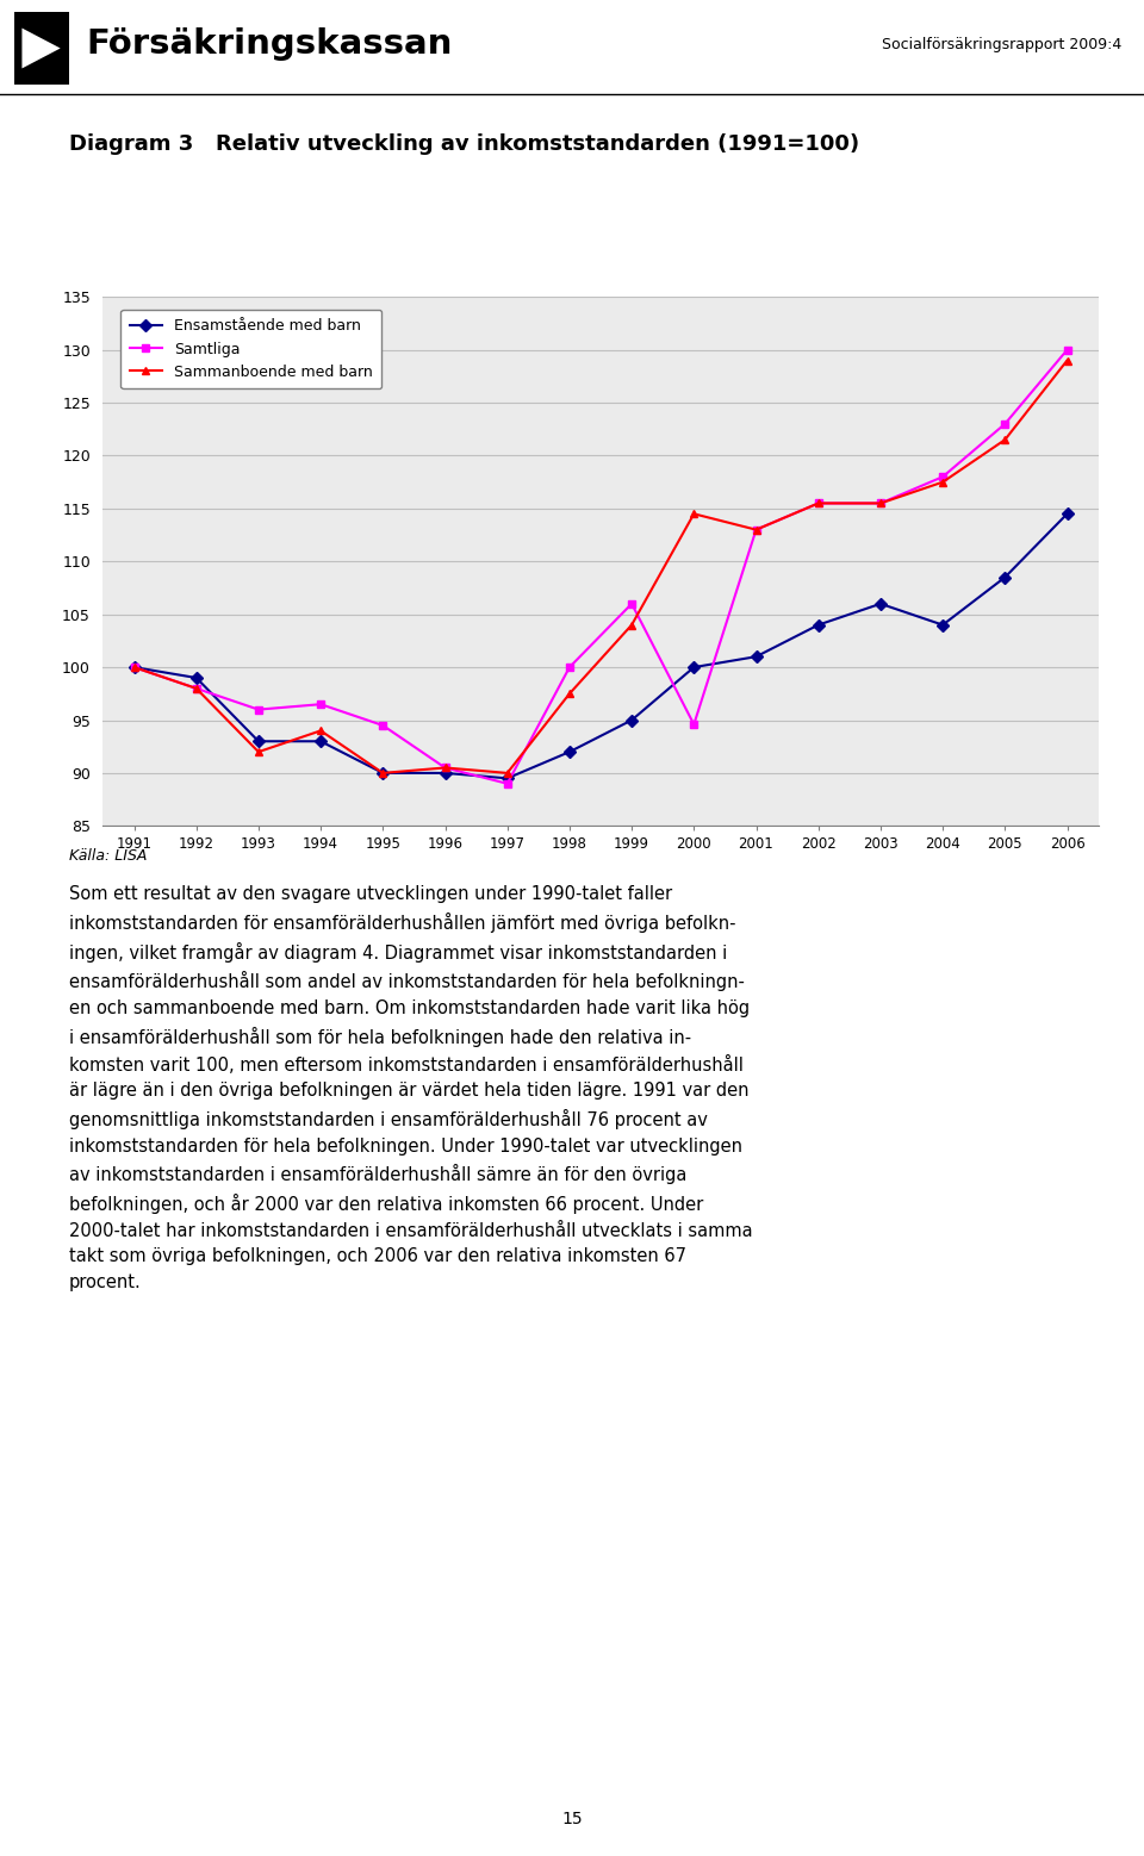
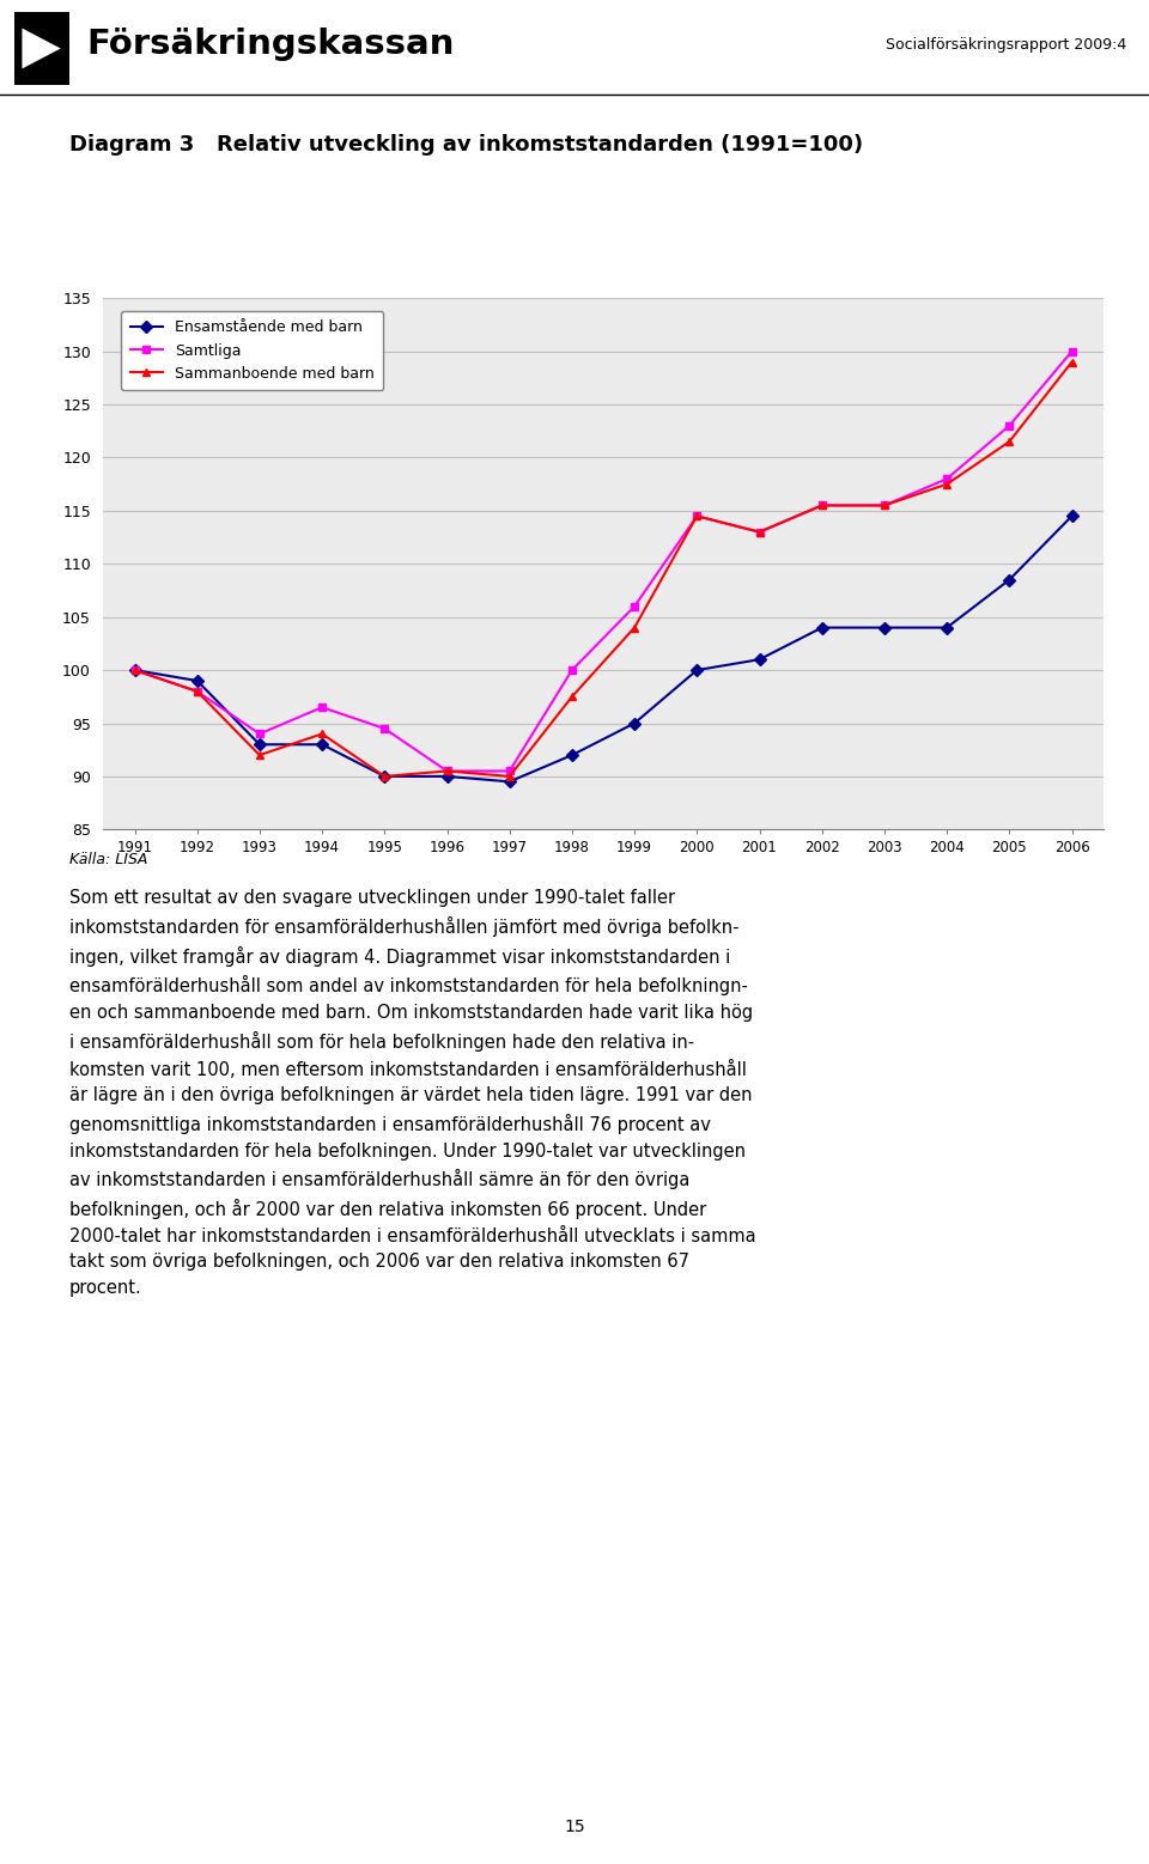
Samtliga/1993: 96.0 -> 94.0
Samtliga/1997: 89.0 -> 90.5
Samtliga/2000: 94.6 -> 114.5
Ensamstående med barn/2003: 106.0 -> 104.0
